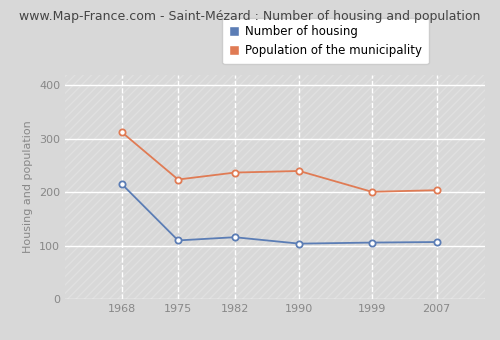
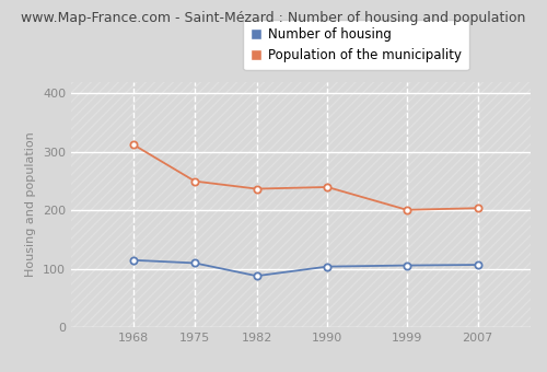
Number of housing/1968: 216 -> 115
Population of the municipality/1975: 224 -> 250
Number of housing/1982: 116 -> 88
